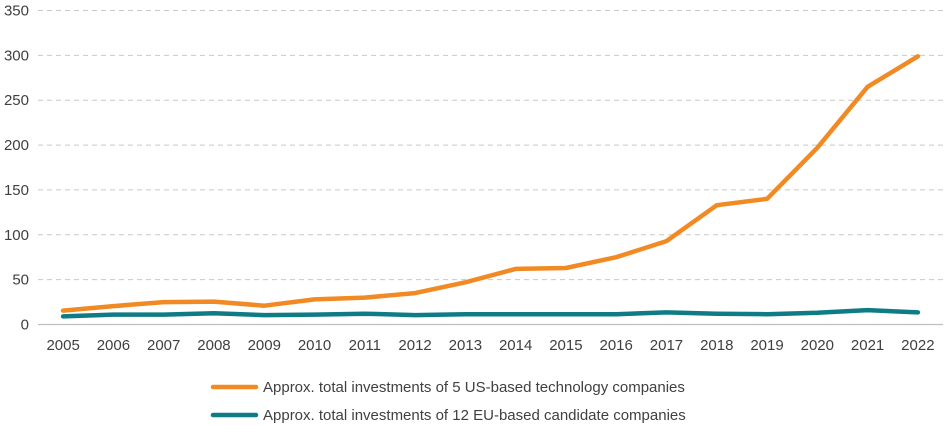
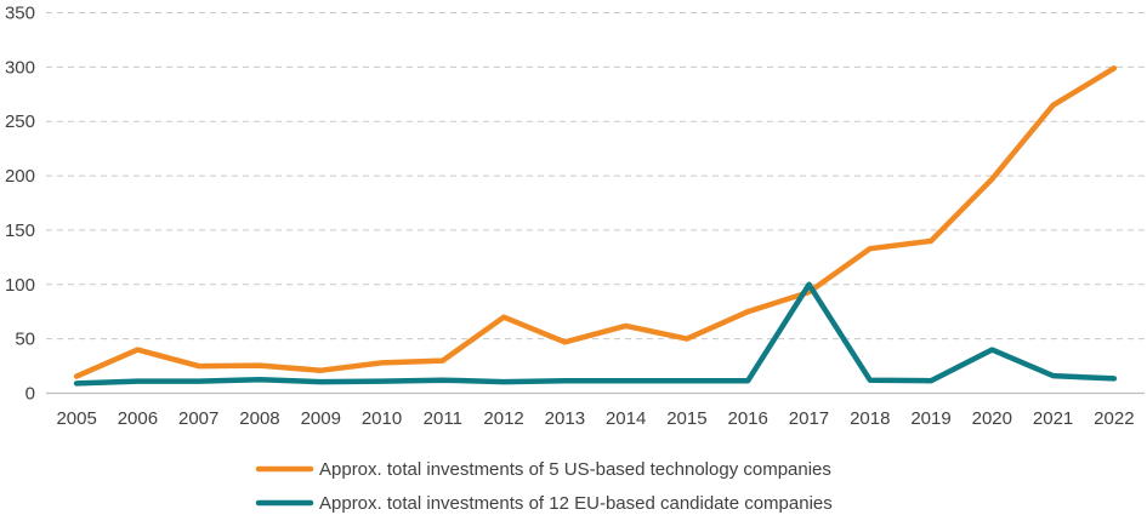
Approx. total investments of 5 US-based technology companies/2006: 20 -> 40
Approx. total investments of 5 US-based technology companies/2012: 40 -> 70
Approx. total investments of 5 US-based technology companies/2015: 60 -> 50
Approx. total investments of 12 EU-based candidate companies/2017: 10 -> 100
Approx. total investments of 12 EU-based candidate companies/2020: 10 -> 40
